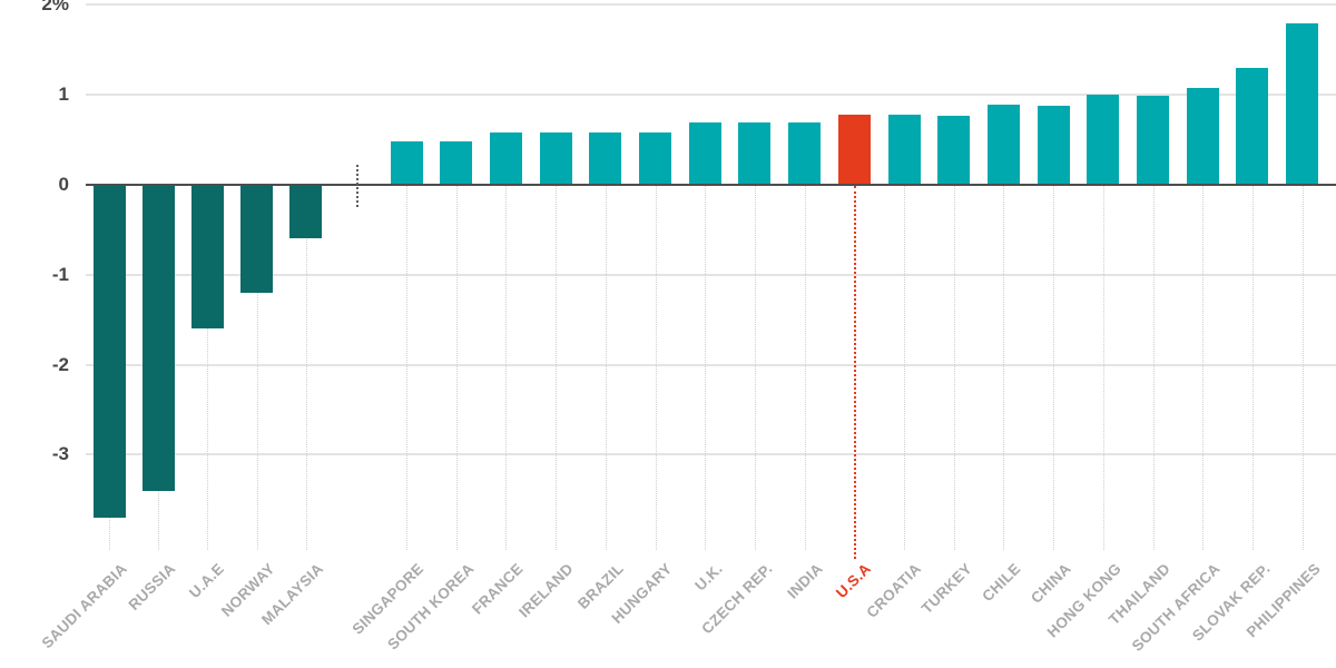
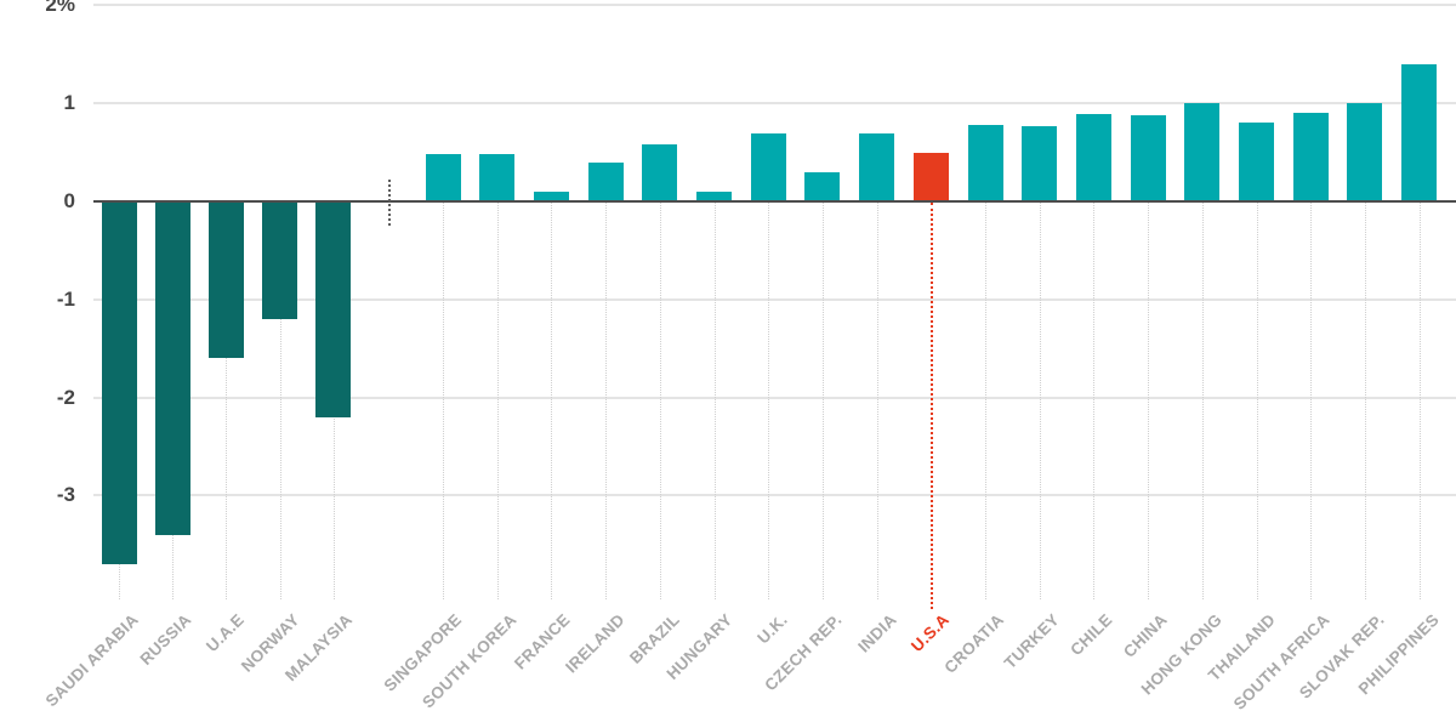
MALAYSIA: -0.6% -> -2.2%
FRANCE: 0.6% -> 0.1%
IRELAND: 0.6% -> 0.4%
HUNGARY: 0.6% -> 0.1%
CZECH REP.: 0.7% -> 0.3%
U.S.A: 0.8% -> 0.5%
THAILAND: 1.0% -> 0.8%
SOUTH AFRICA: 1.1% -> 0.9%
SLOVAK REP.: 1.3% -> 1.0%
PHILIPPINES: 1.8% -> 1.4%
